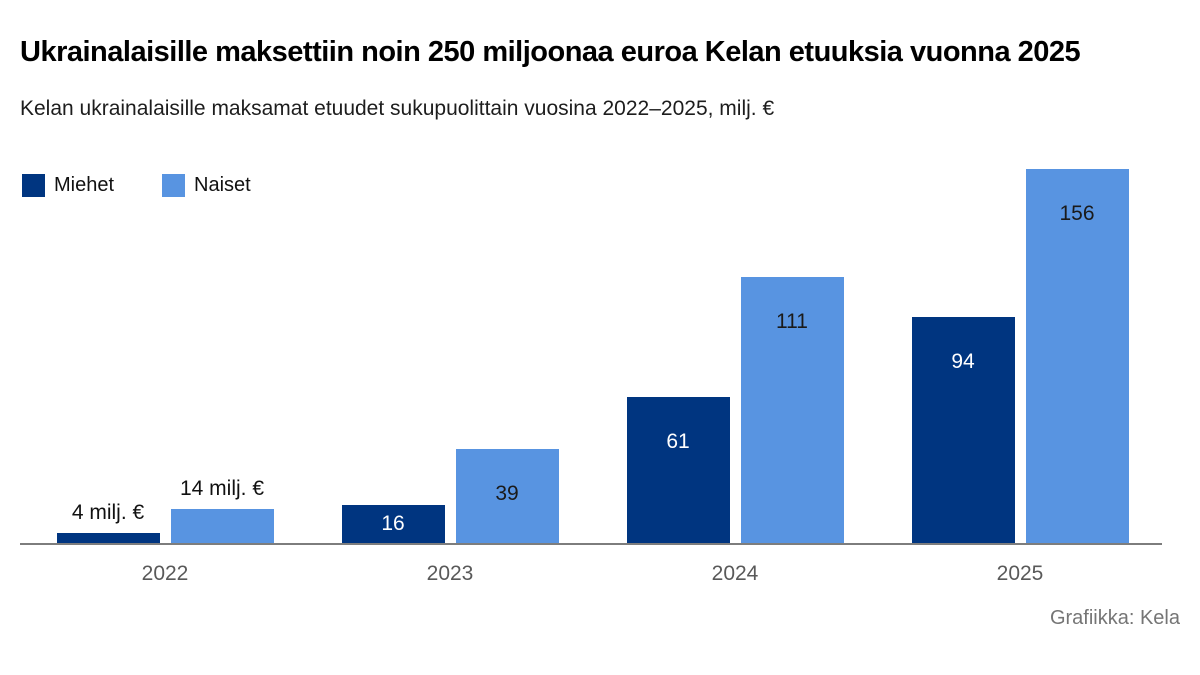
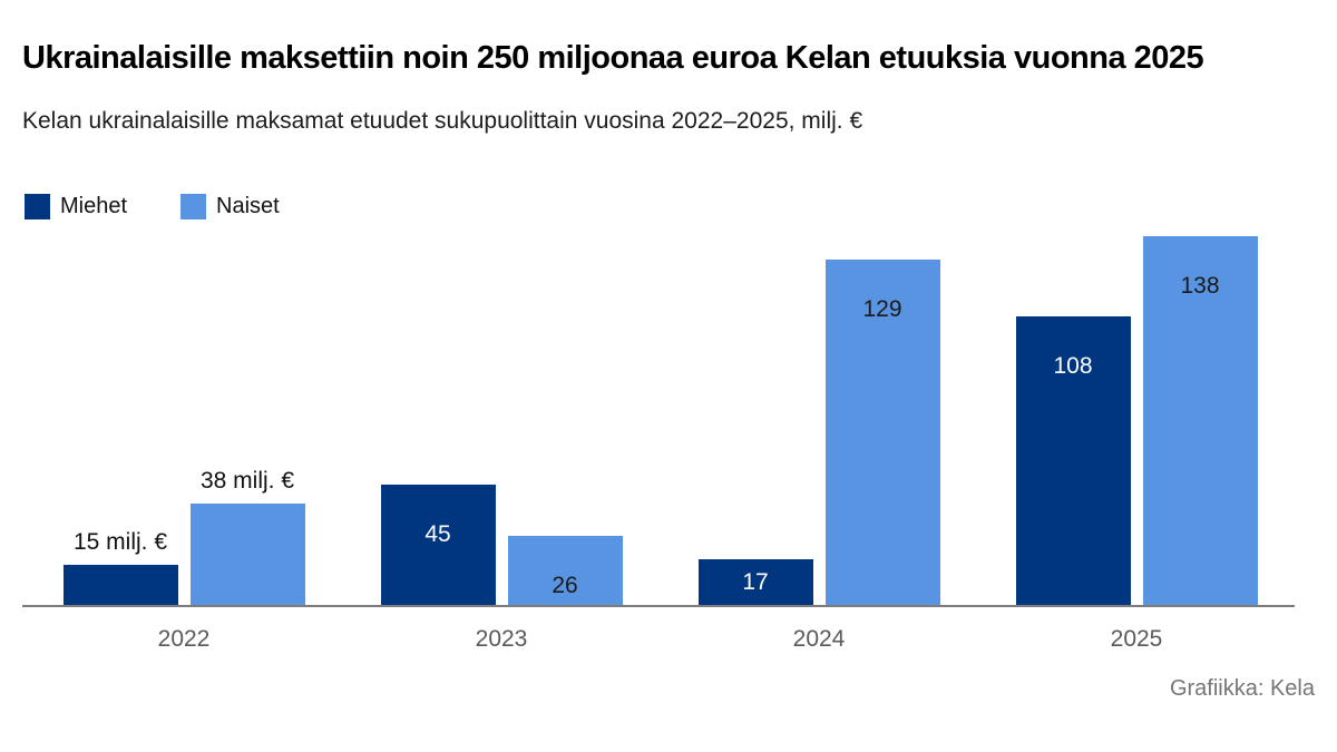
Miehet/2022: 4 -> 15
Naiset/2022: 14 -> 38
Miehet/2023: 16 -> 45
Naiset/2023: 39 -> 26
Miehet/2024: 61 -> 17
Naiset/2024: 111 -> 129
Miehet/2025: 94 -> 108
Naiset/2025: 156 -> 138
